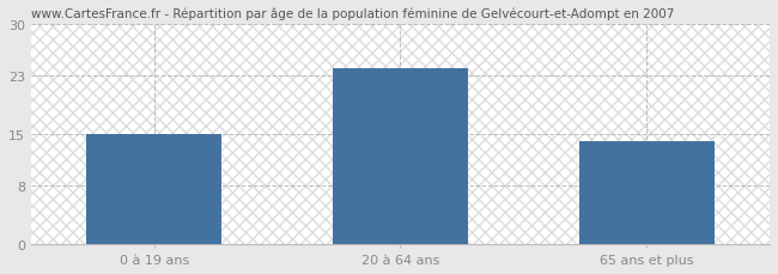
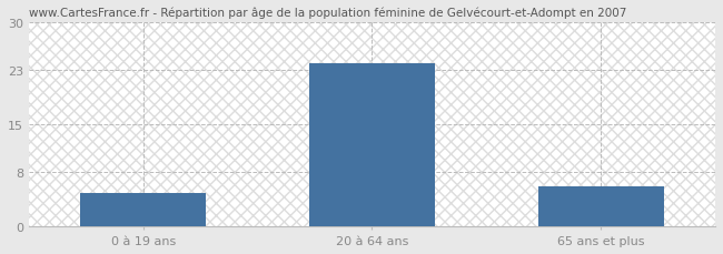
0 à 19 ans: 15 -> 5
65 ans et plus: 14 -> 6
